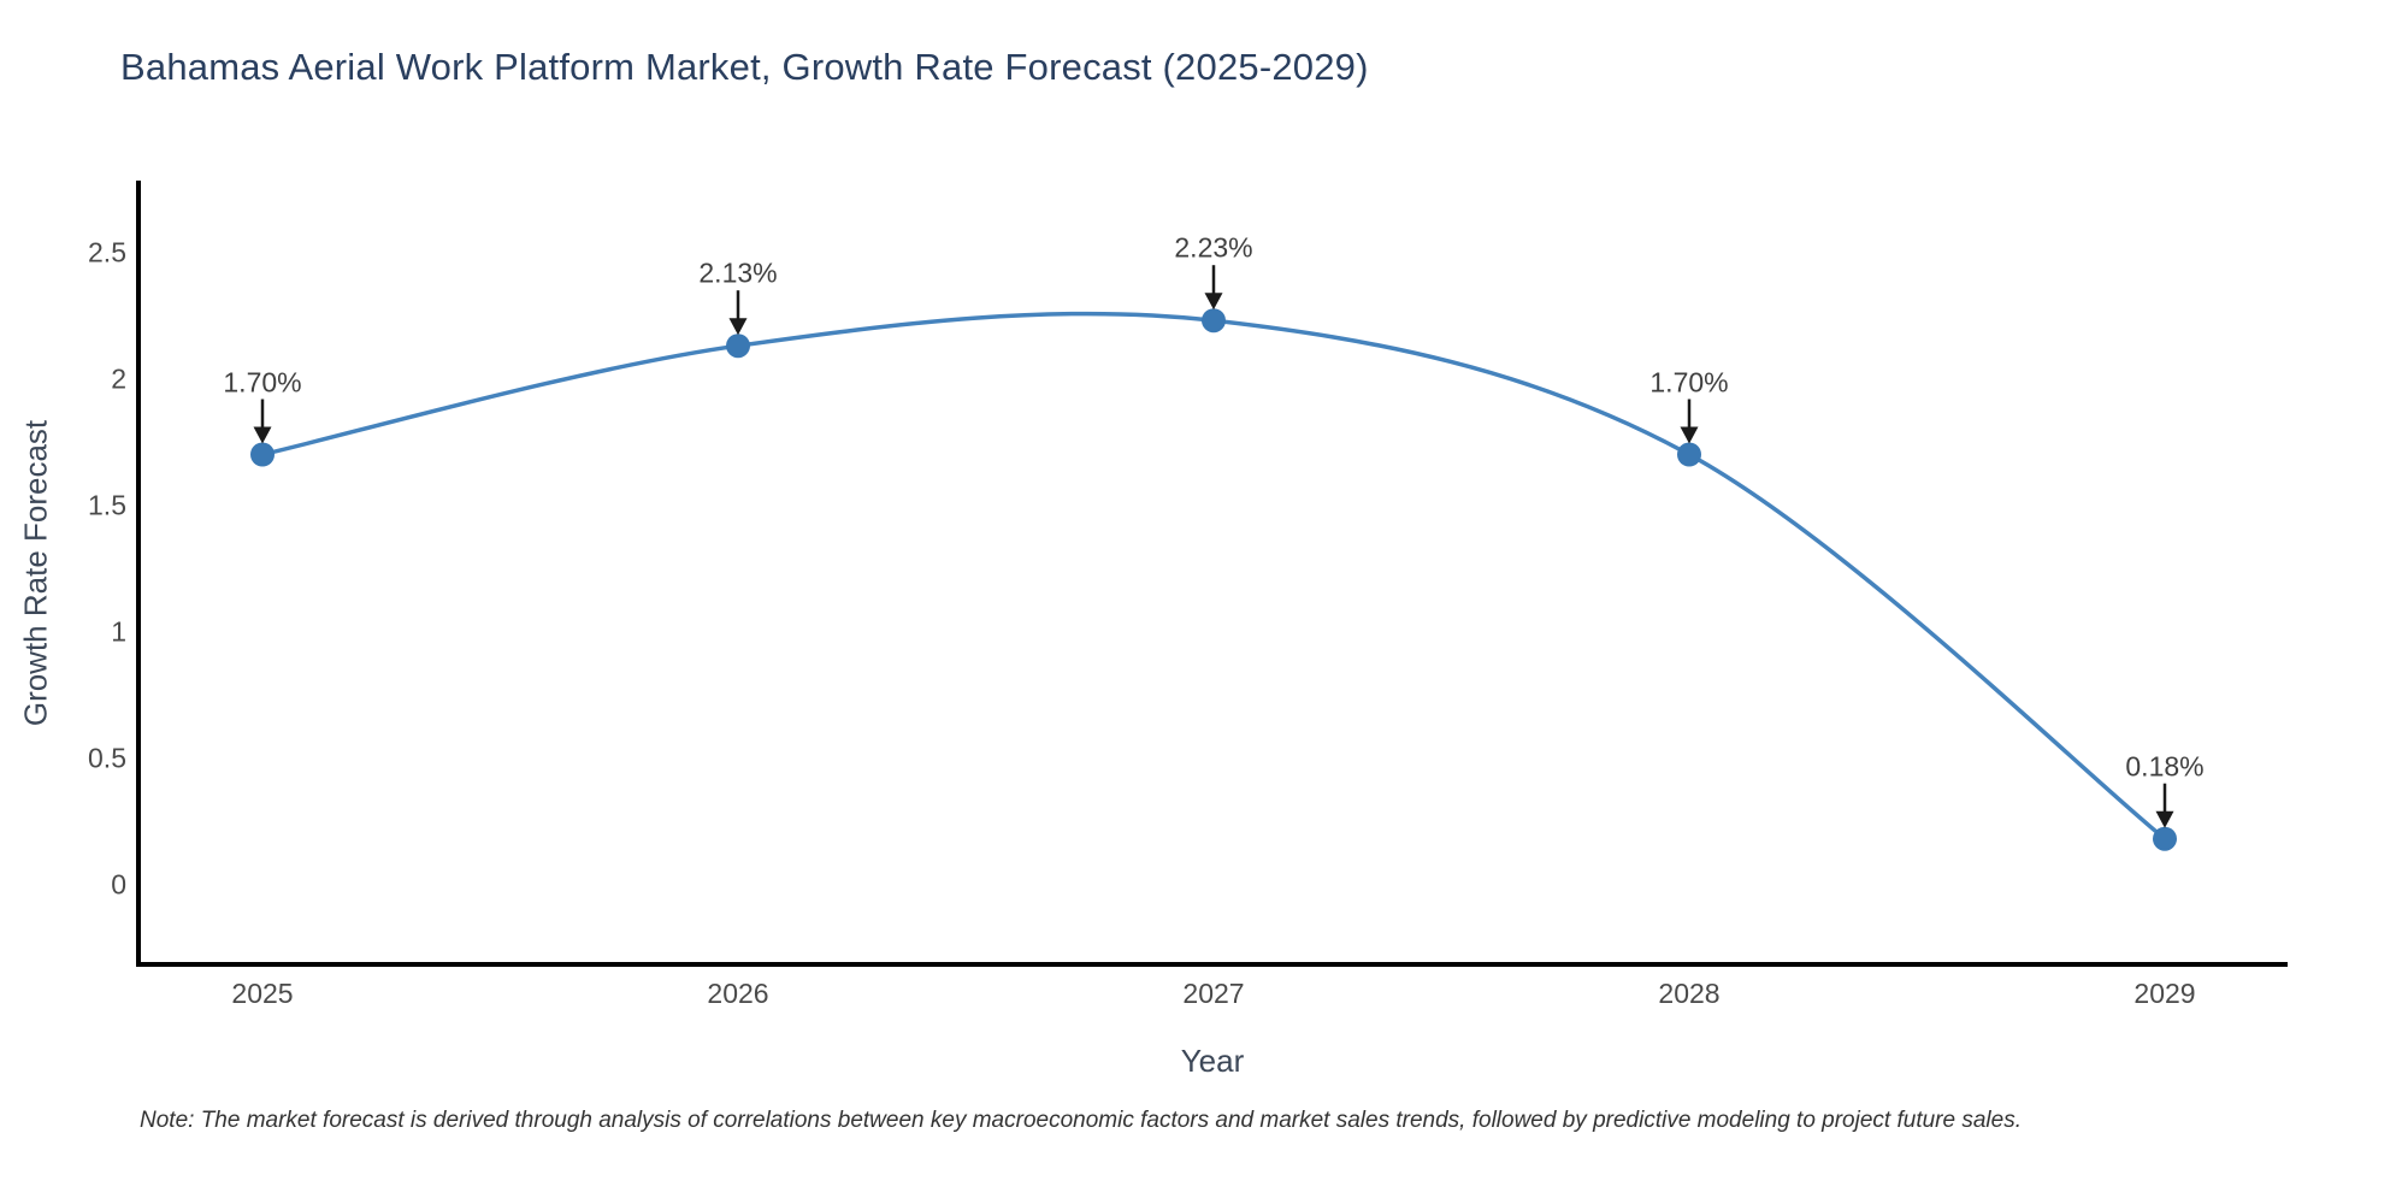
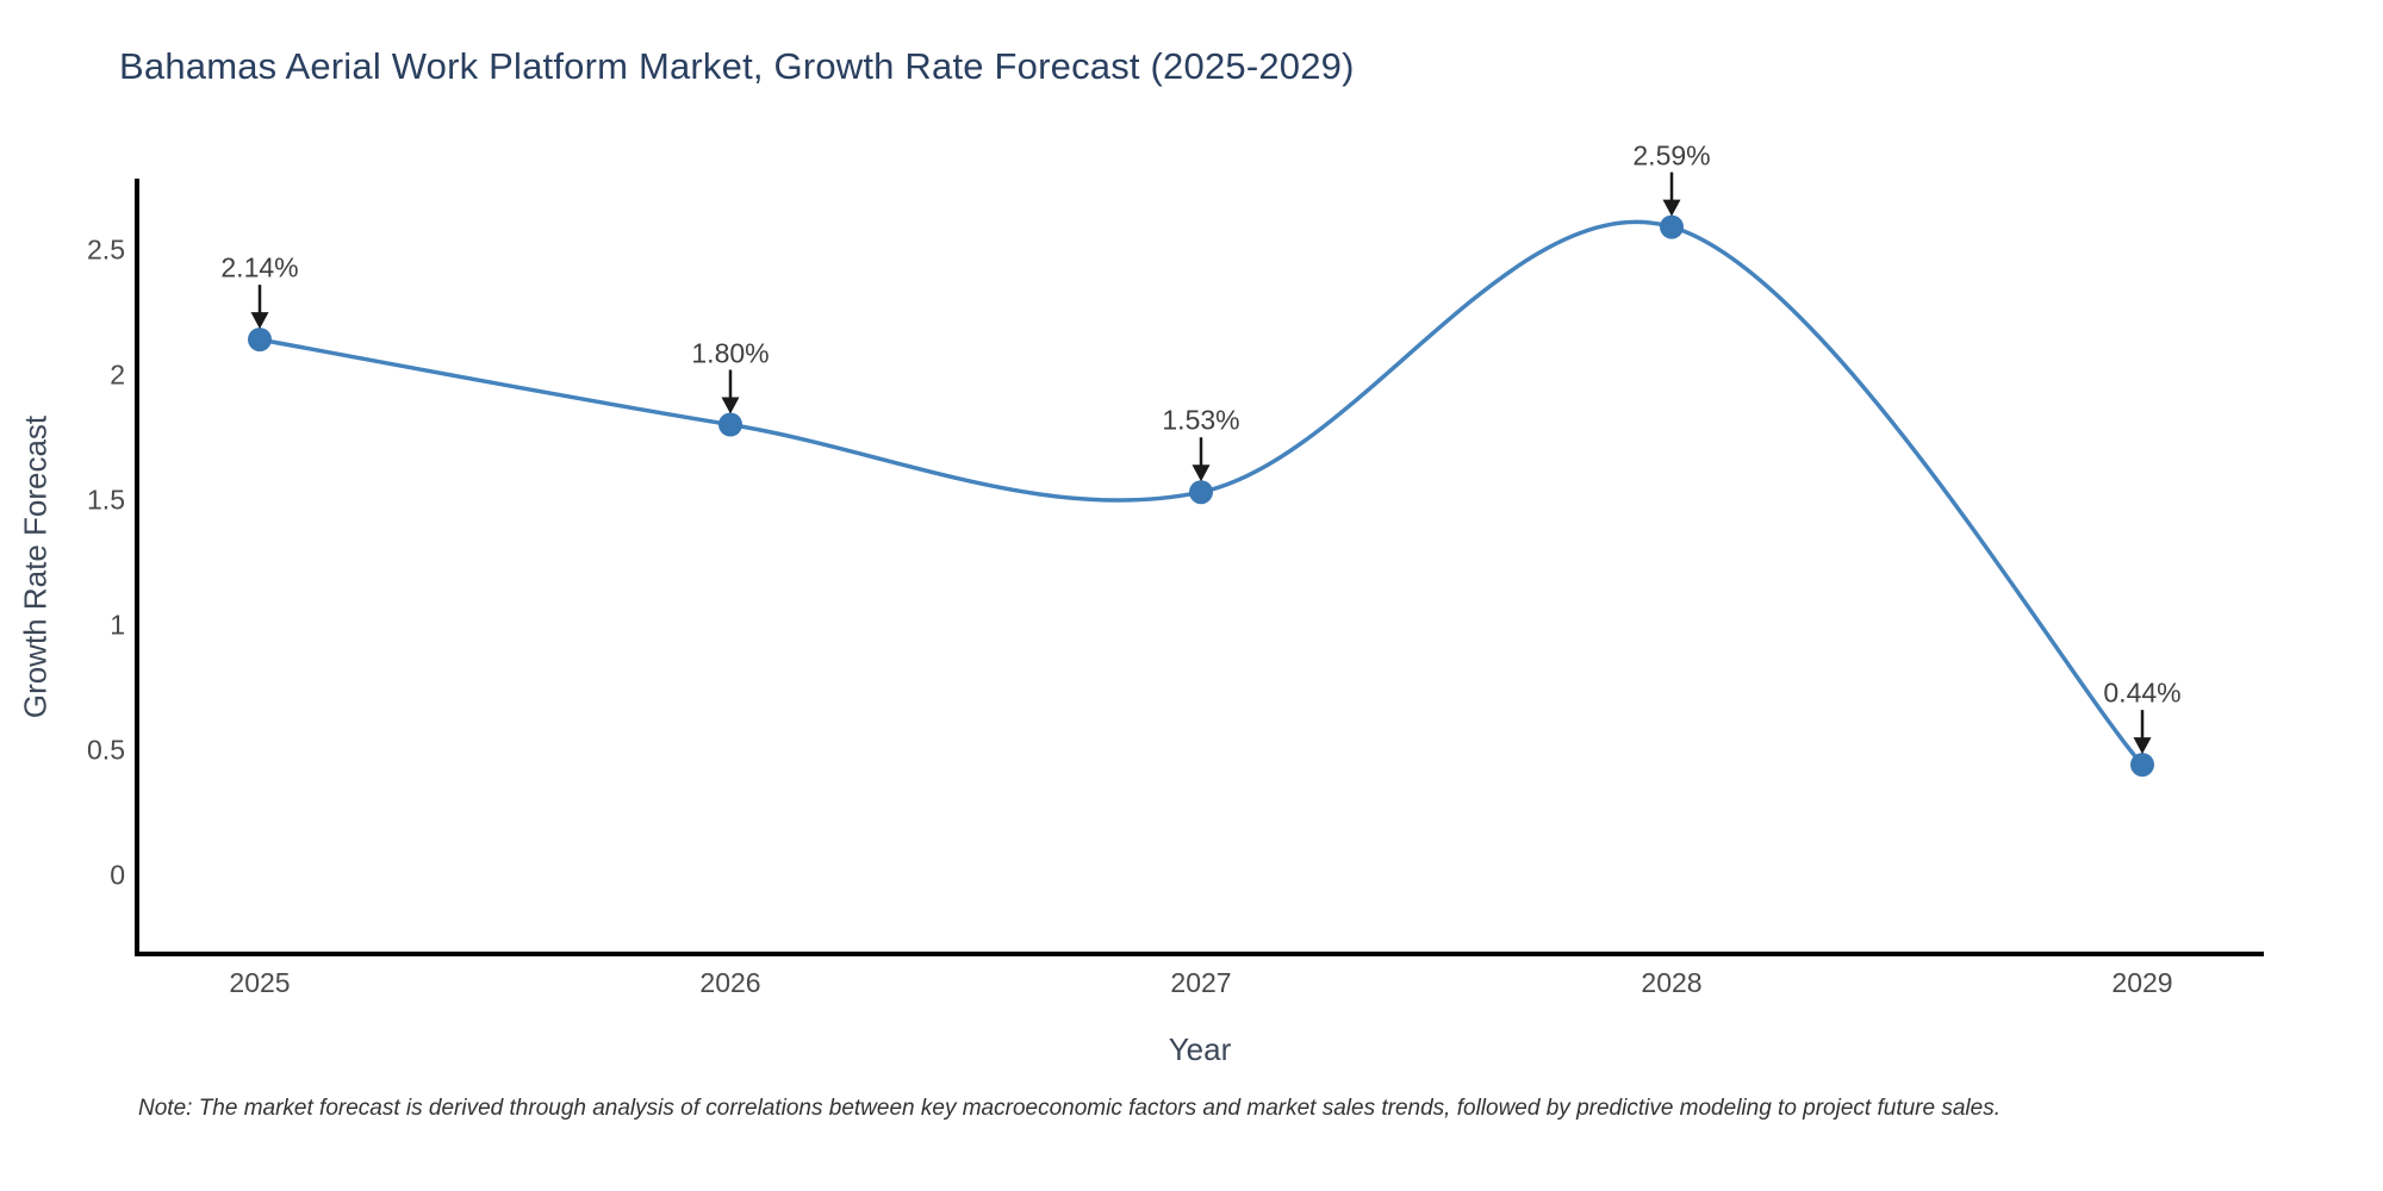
2025: 1.70% -> 2.14%
2026: 2.13% -> 1.80%
2027: 2.23% -> 1.53%
2028: 1.70% -> 2.59%
2029: 0.18% -> 0.44%
